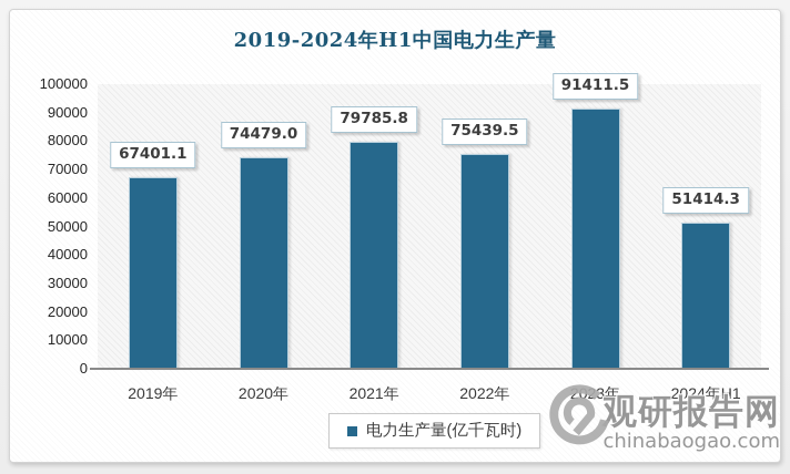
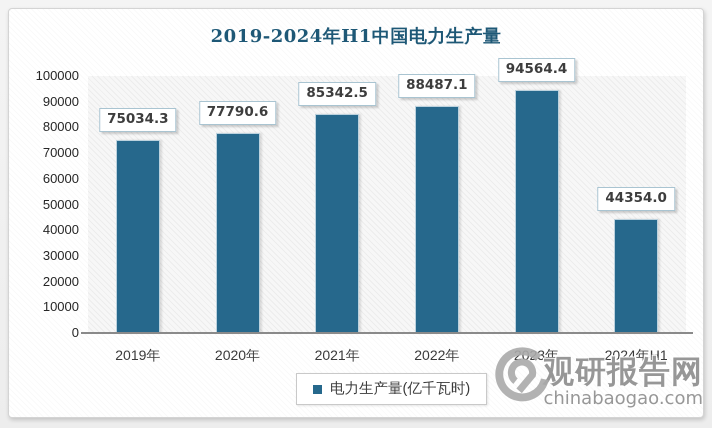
2019年: 67401.1 -> 75034.3
2020年: 74479.0 -> 77790.6
2021年: 79785.8 -> 85342.5
2022年: 75439.5 -> 88487.1
2023年: 91411.5 -> 94564.4
2024年H1: 51414.3 -> 44354.0
